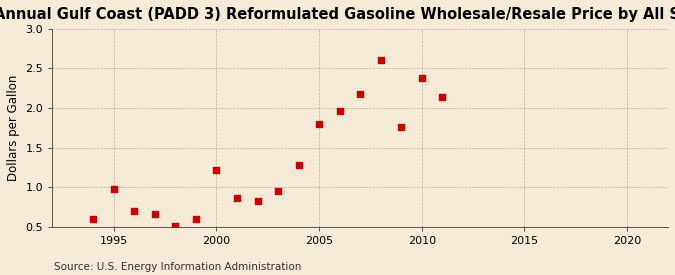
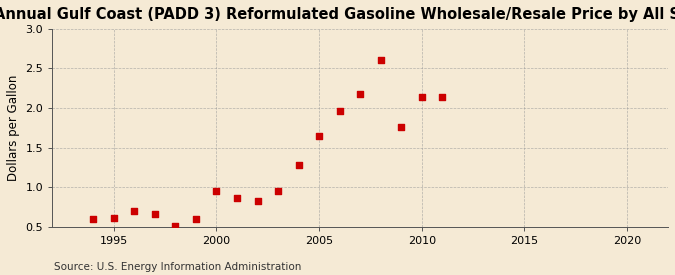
1995: 0.98 -> 0.62
2000: 1.22 -> 0.95
2005: 1.80 -> 1.65
2010: 2.38 -> 2.14
